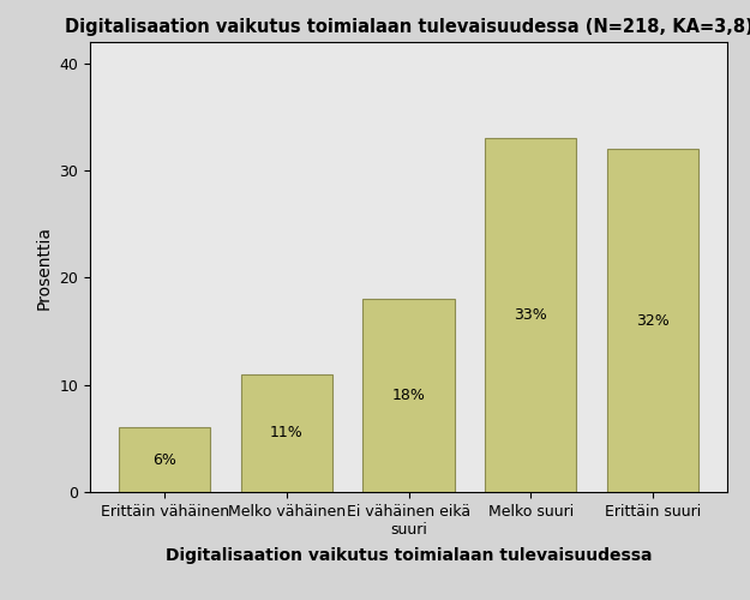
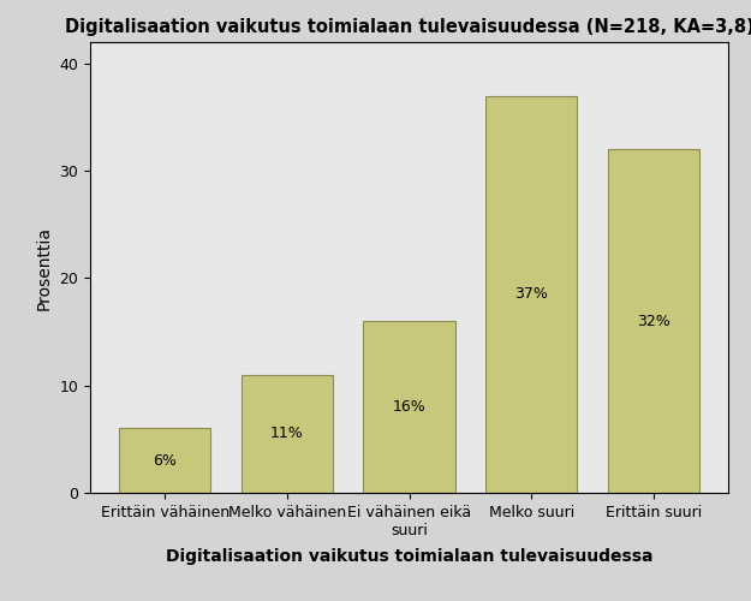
Ei vähäinen eikä suuri: 18% -> 16%
Melko suuri: 33% -> 37%
